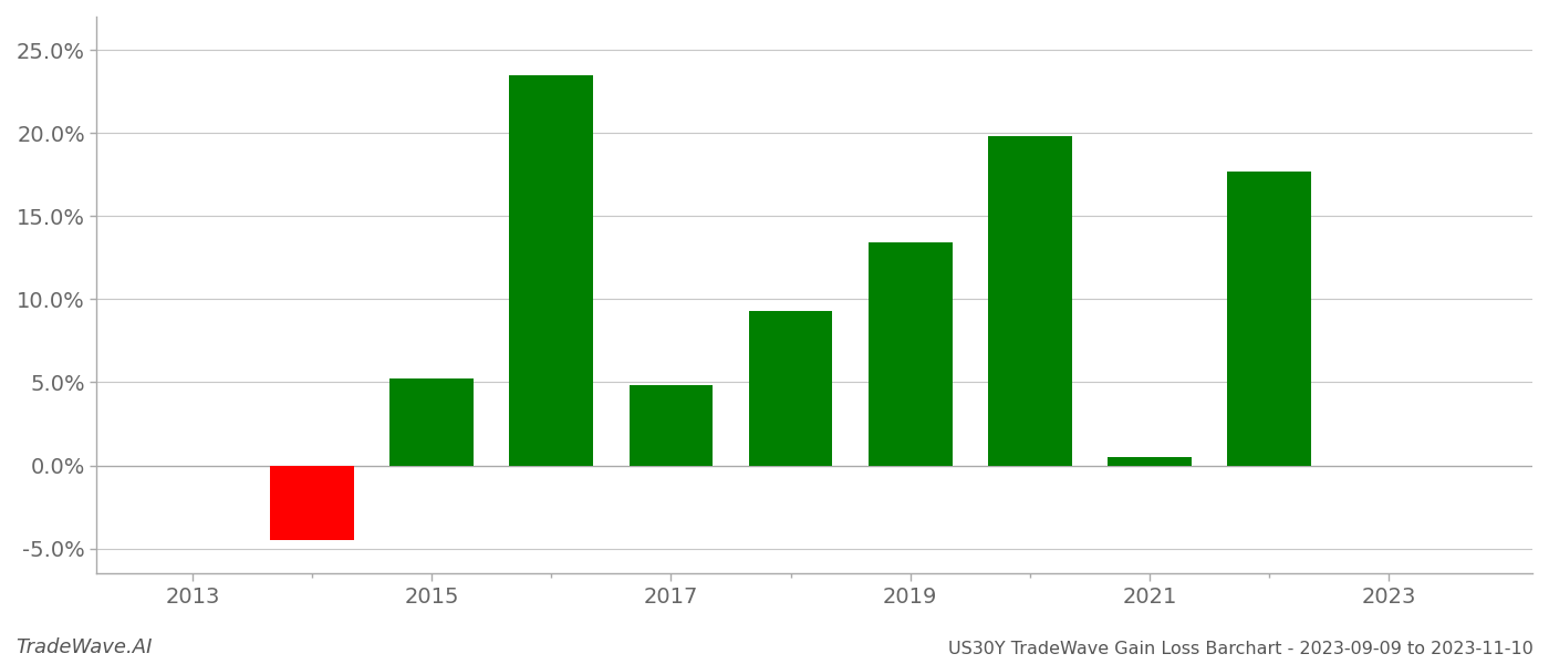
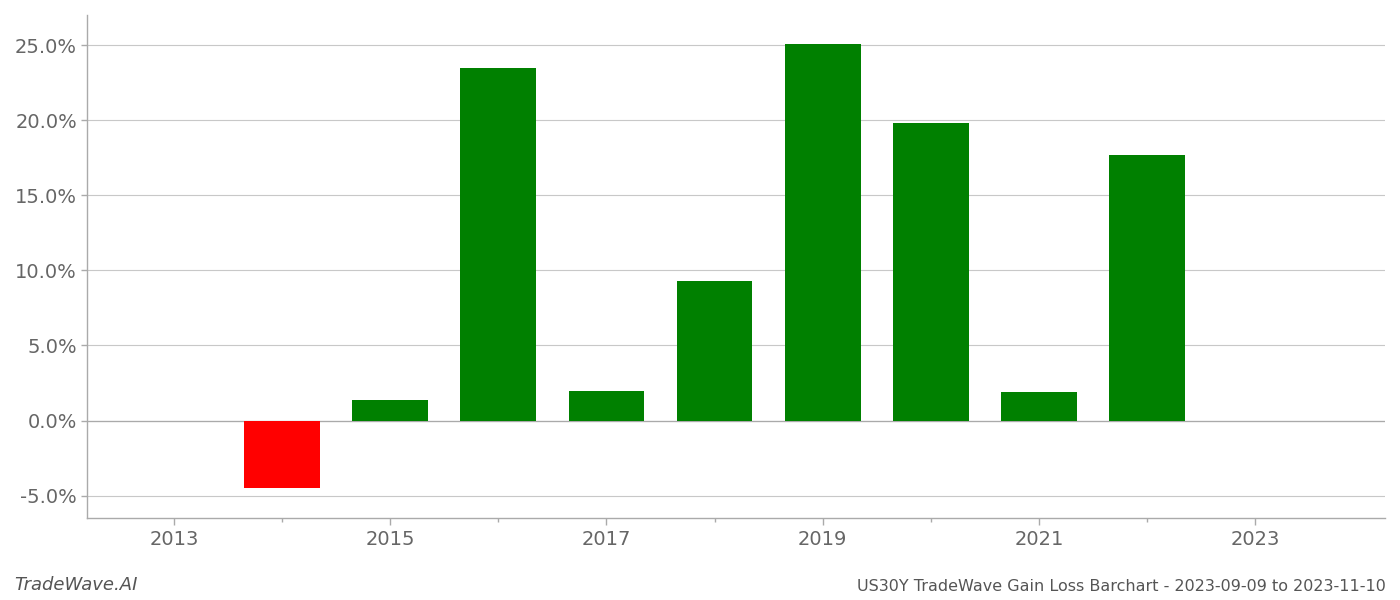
2015: 5.2% -> 1.4%
2017: 4.8% -> 2.0%
2019: 13.4% -> 25.1%
2021: 0.5% -> 1.9%
